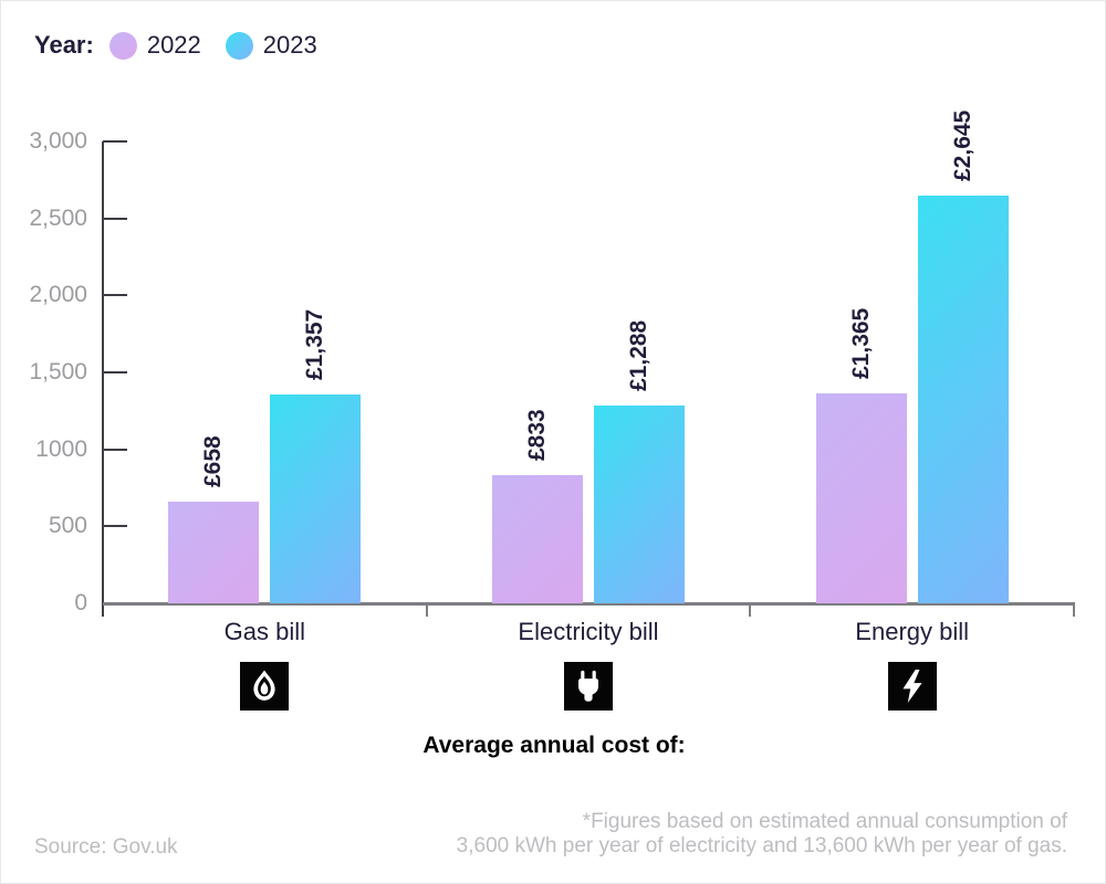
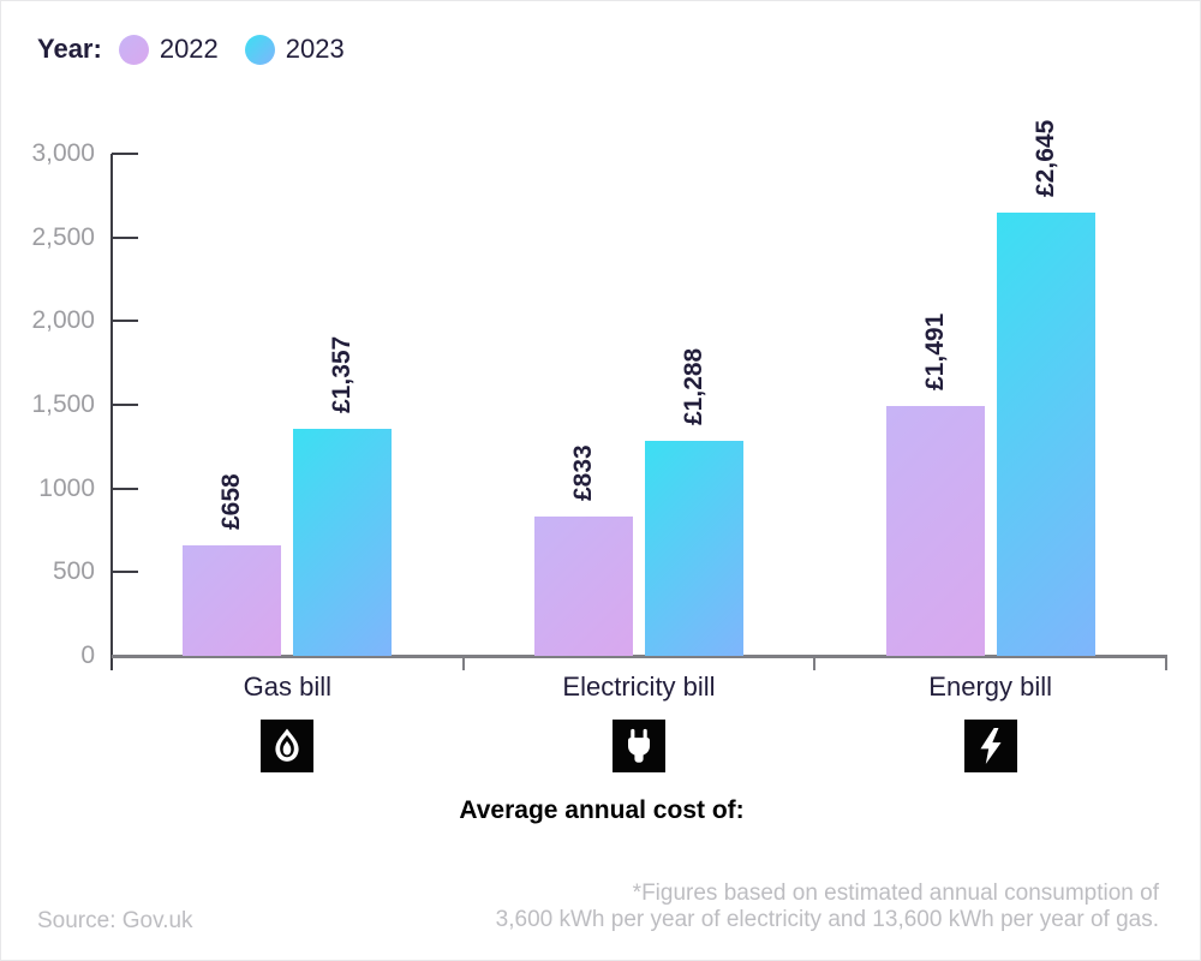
2022/Energy bill: £1,365 -> £1,491
